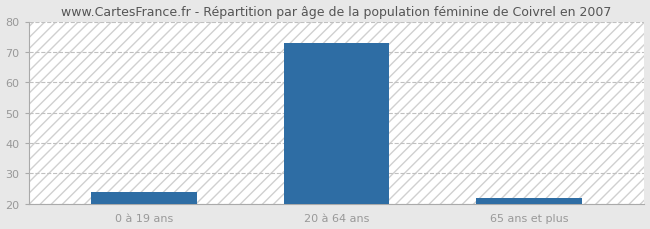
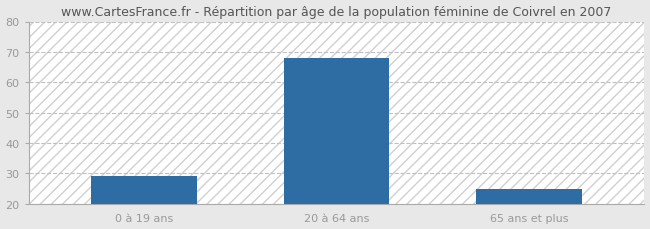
0 à 19 ans: 24 -> 29
20 à 64 ans: 73 -> 68
65 ans et plus: 22 -> 25
